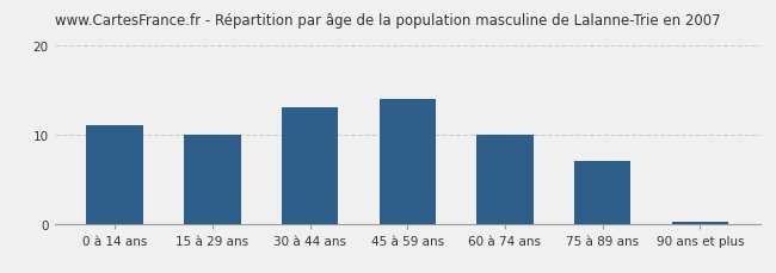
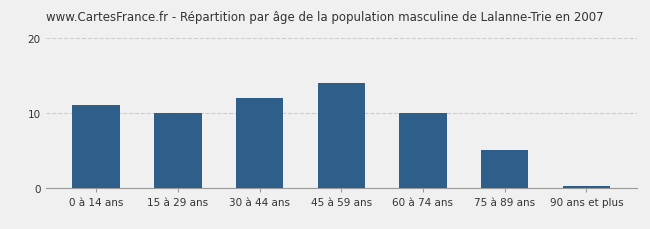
30 à 44 ans: 13.0 -> 12.0
75 à 89 ans: 7.0 -> 5.0
